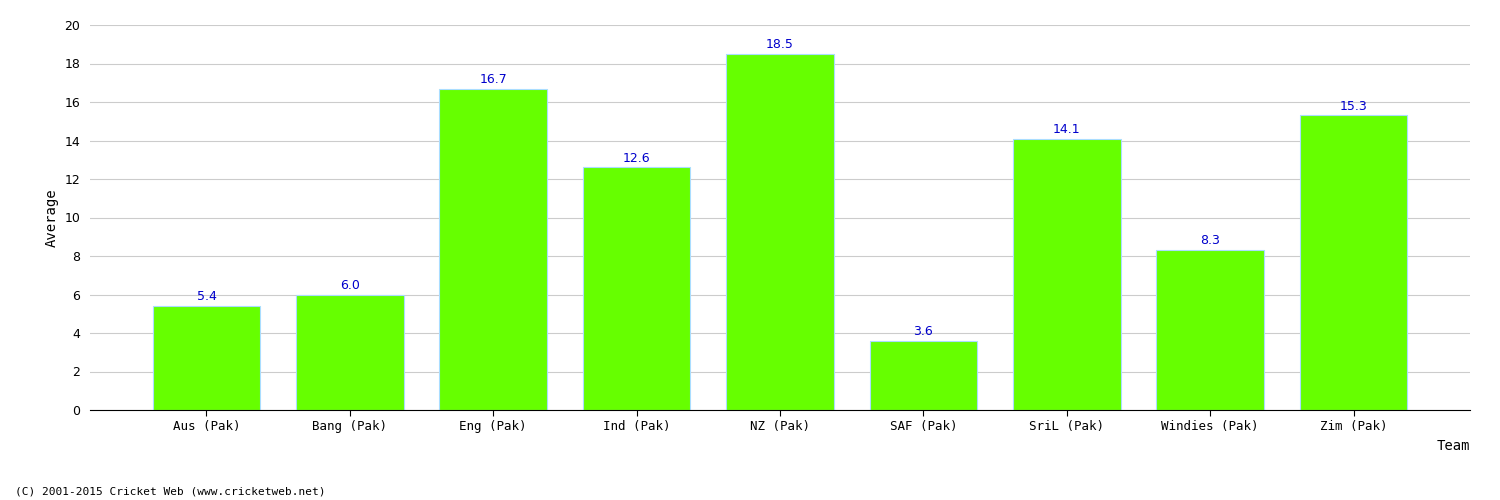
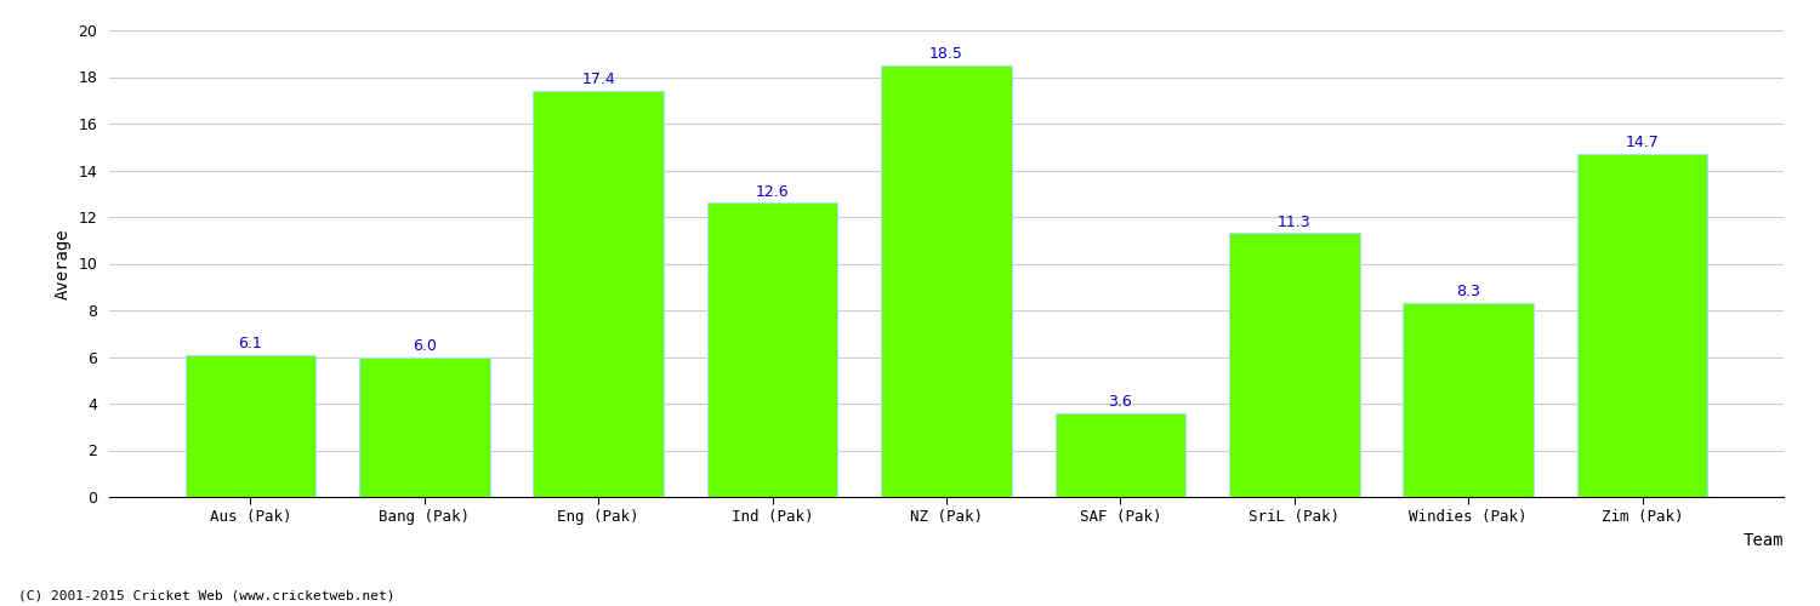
Aus (Pak): 5.4 -> 6.1
Eng (Pak): 16.7 -> 17.4
SriL (Pak): 14.1 -> 11.3
Zim (Pak): 15.3 -> 14.7
